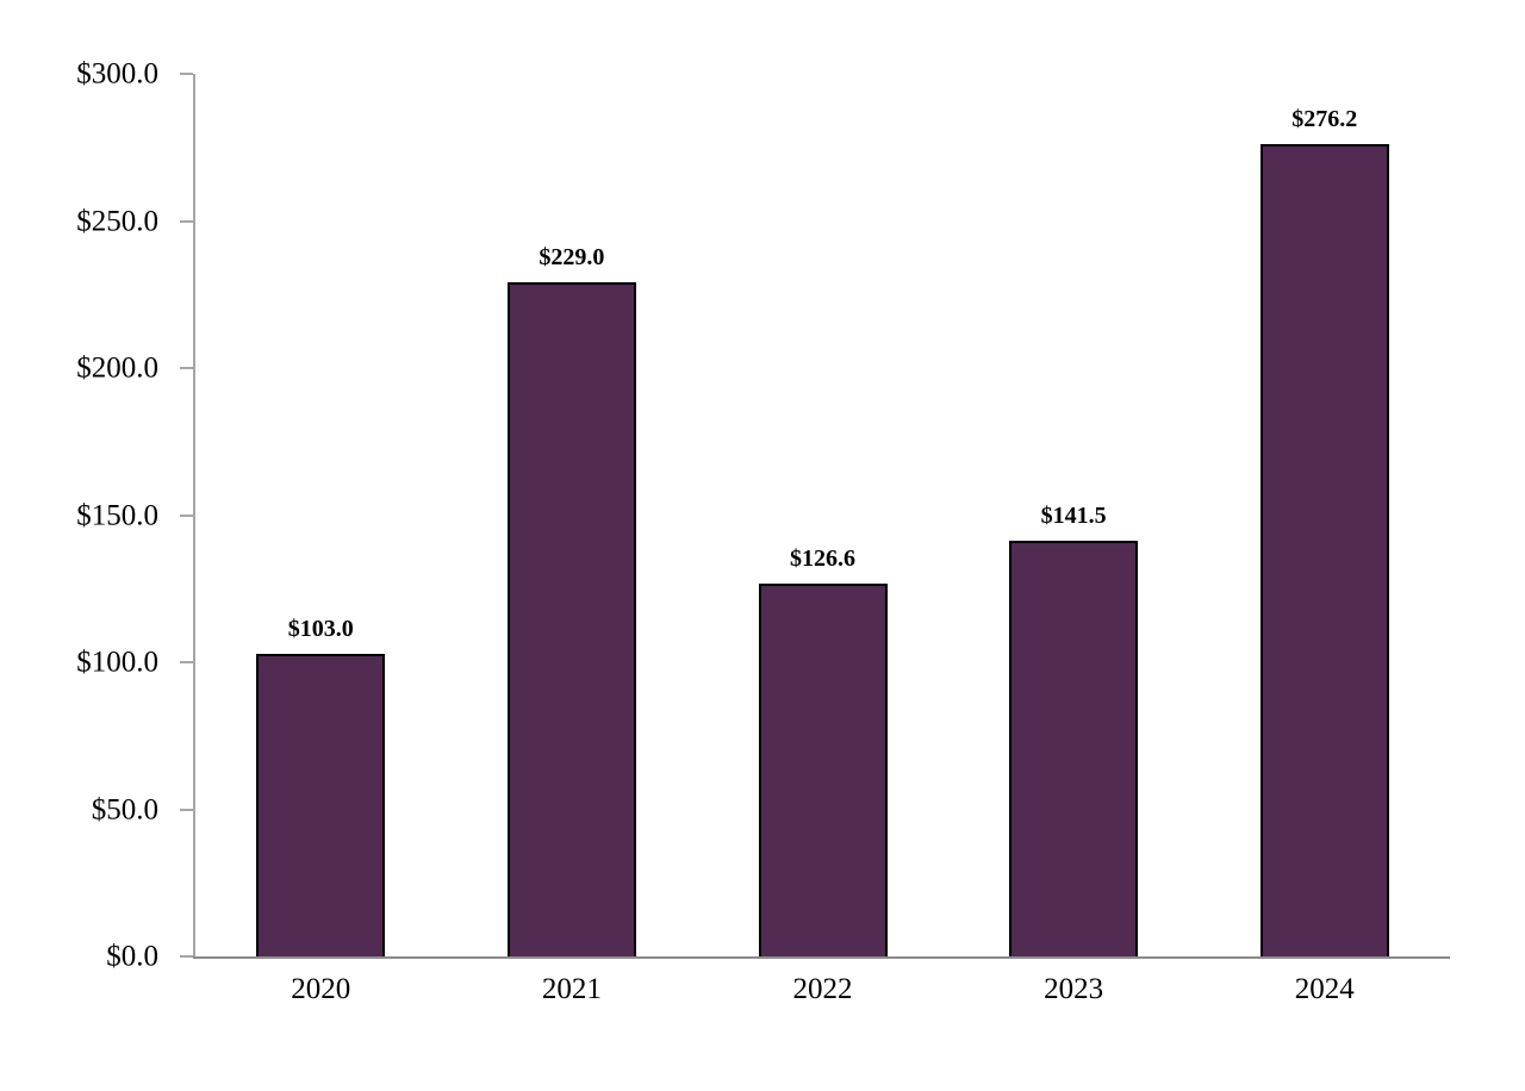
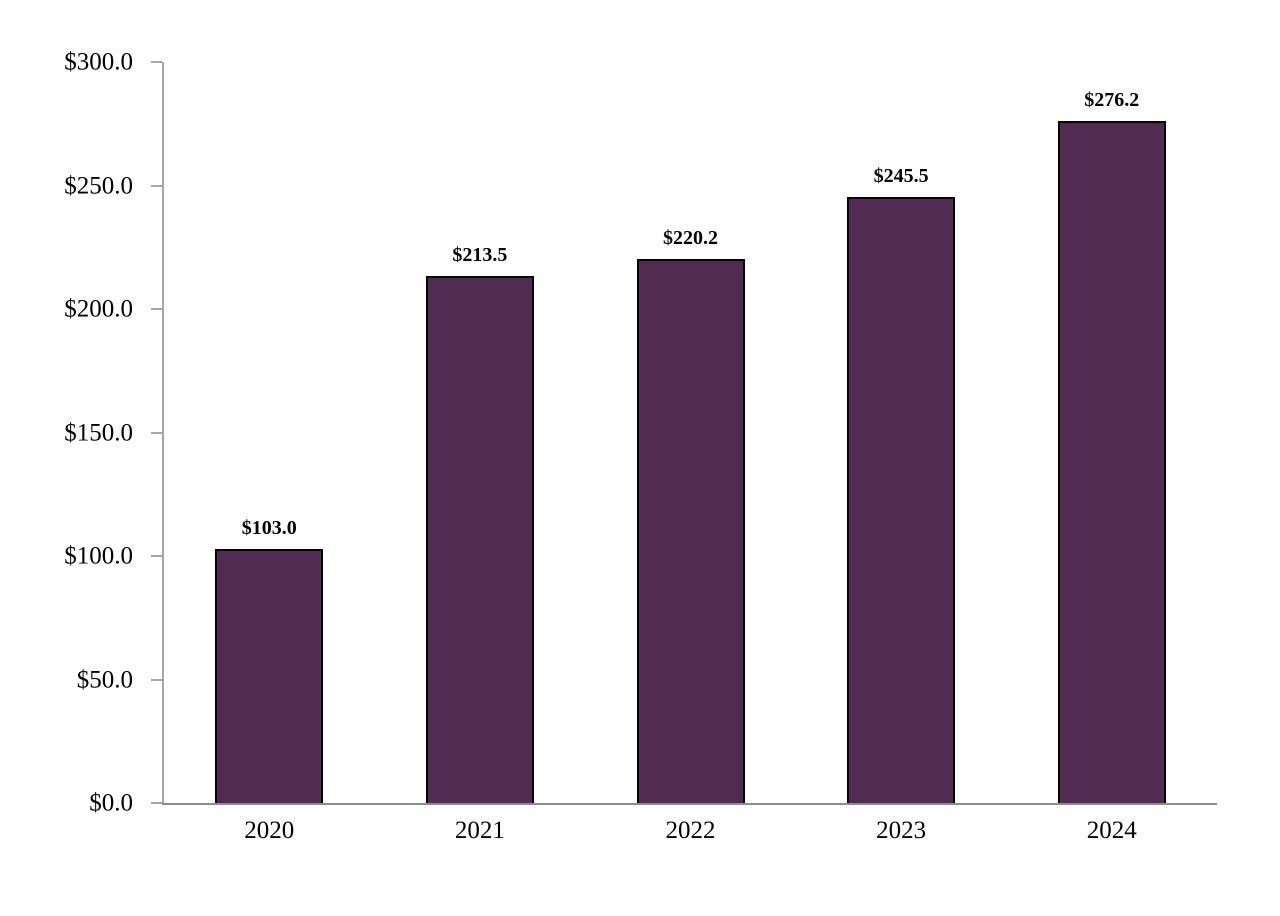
2021: $229.0 -> $213.5
2022: $126.6 -> $220.2
2023: $141.5 -> $245.5
